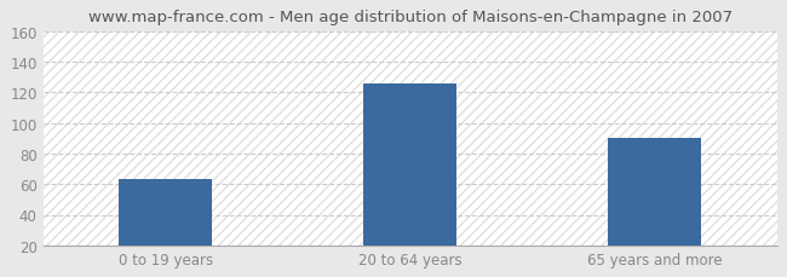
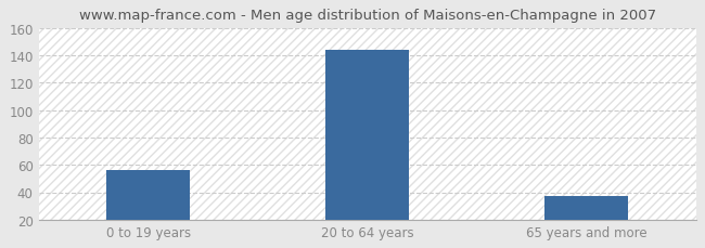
0 to 19 years: 63 -> 56
20 to 64 years: 126 -> 144
65 years and more: 90 -> 37
